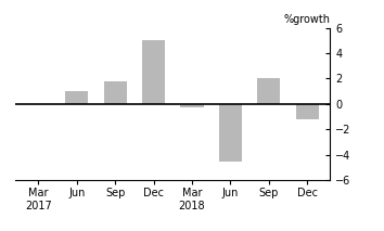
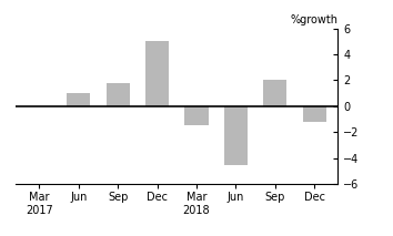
Mar 2018: -0.3 -> -1.5
